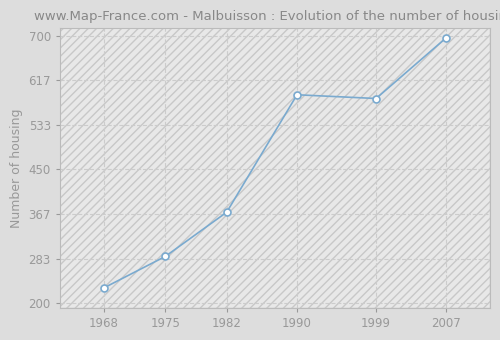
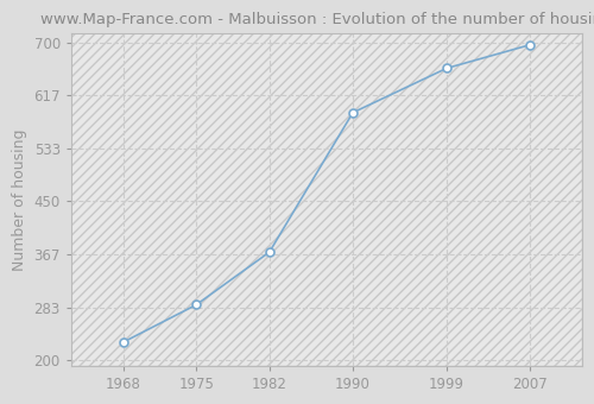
1999: 583 -> 660
